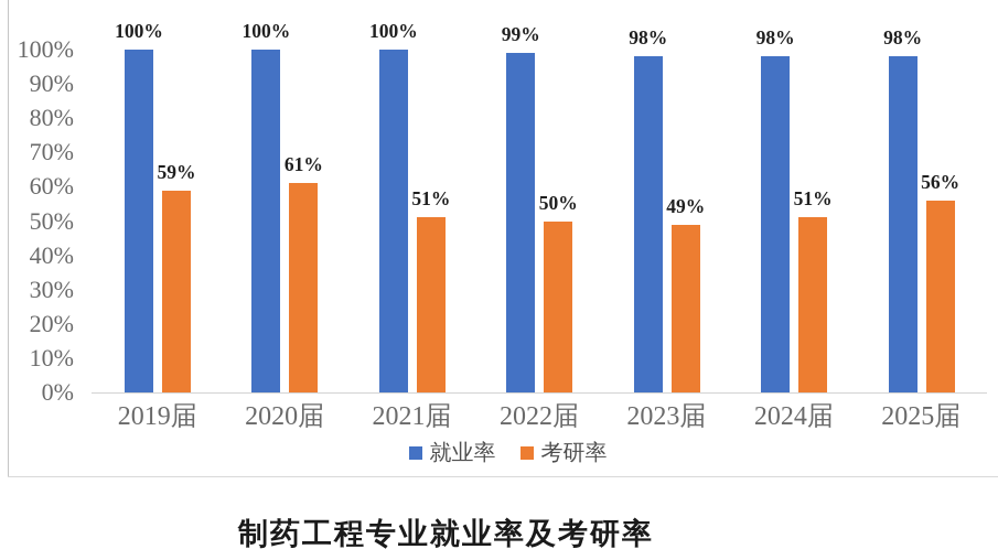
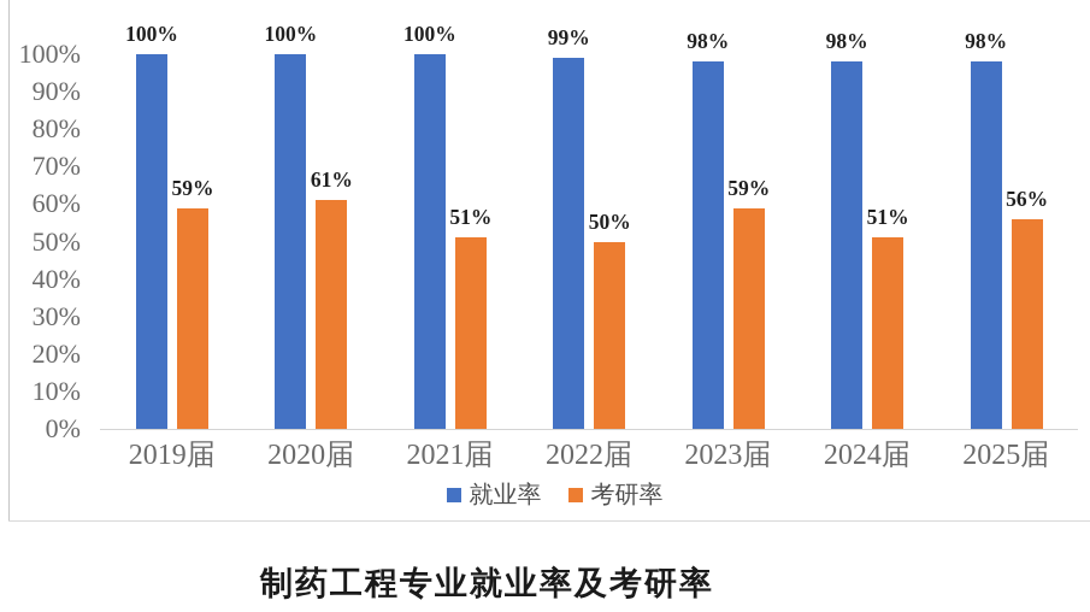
考研率/2023届: 49% -> 59%
